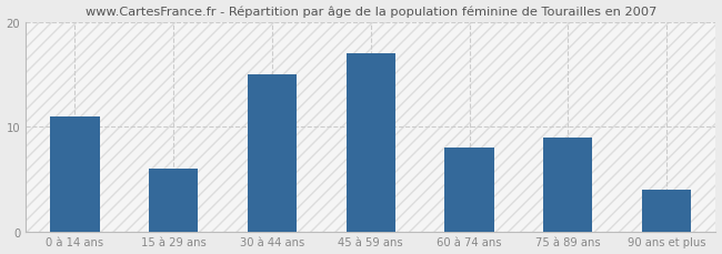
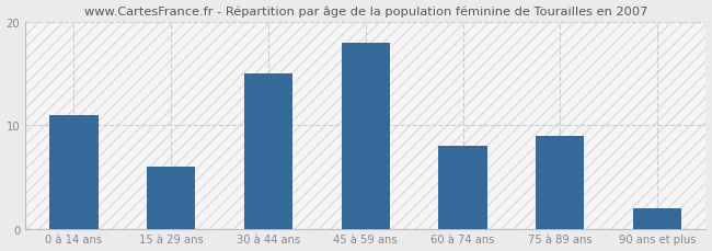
45 à 59 ans: 17 -> 18
90 ans et plus: 4 -> 2
